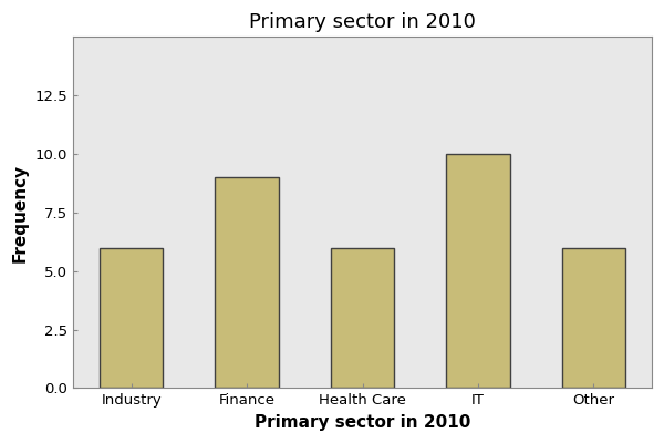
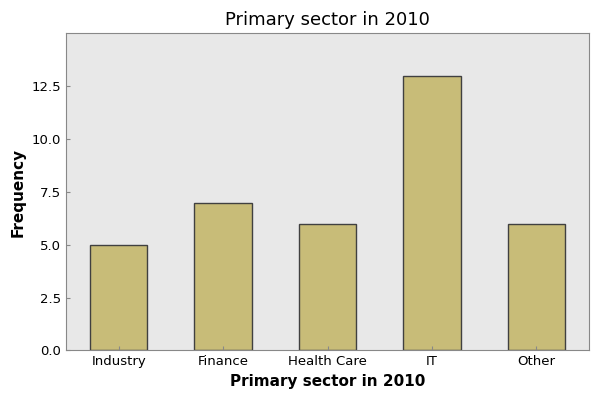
Industry: 6 -> 5
Finance: 9 -> 7
IT: 10 -> 13
